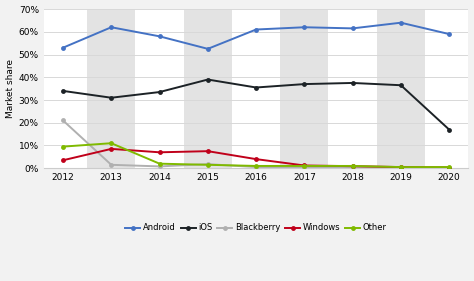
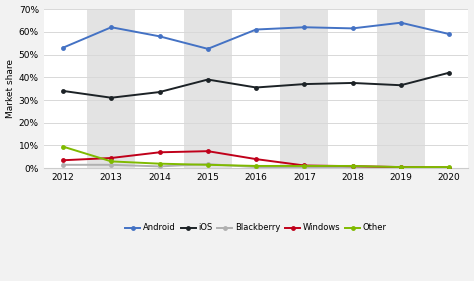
Blackberry/2012: 21.0% -> 1.5%
Windows/2013: 8.5% -> 4.5%
Other/2013: 11.0% -> 3.0%
iOS/2020: 17.0% -> 42.0%
